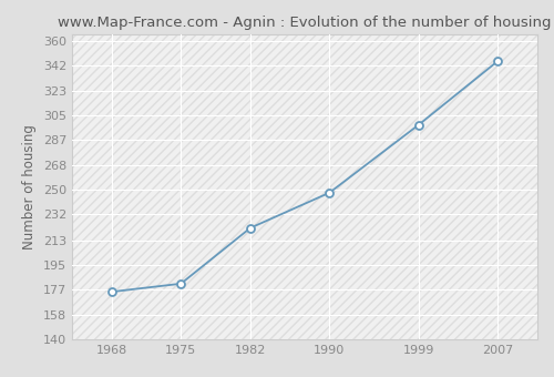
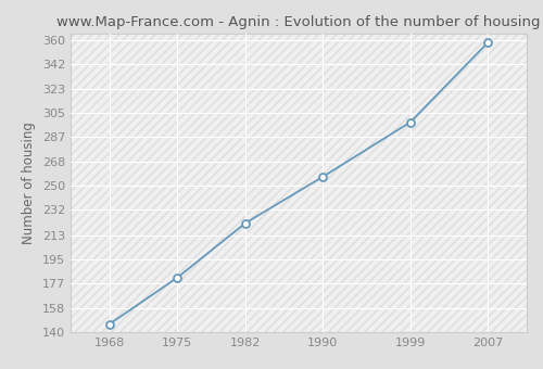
1968: 175 -> 146
1990: 248 -> 257
2007: 345 -> 358
